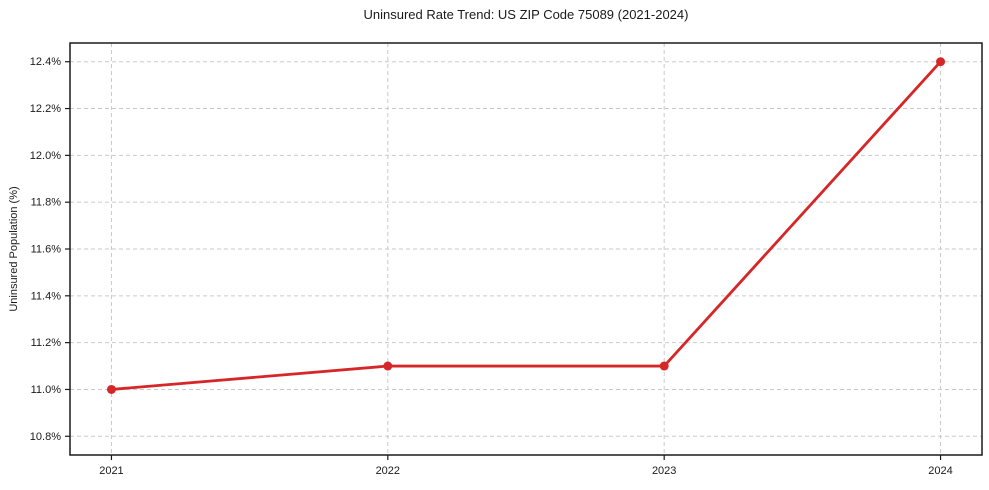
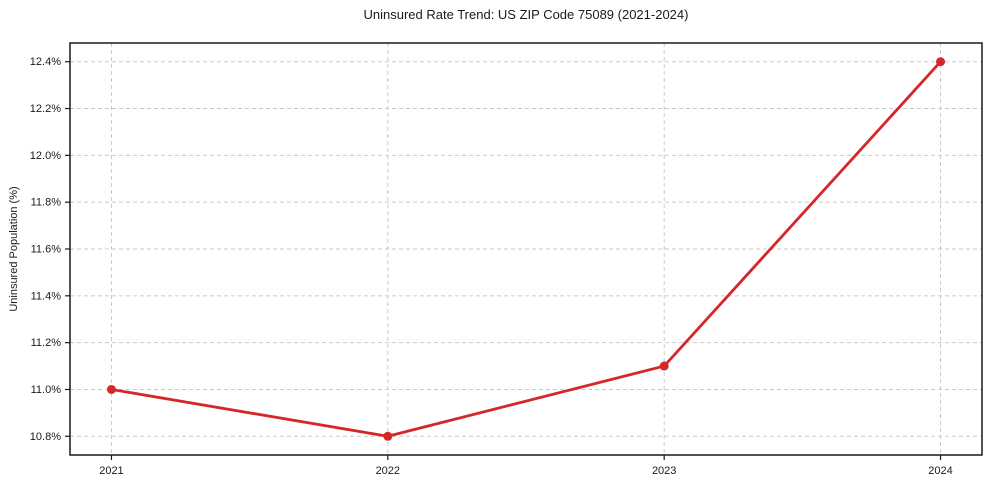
2022: 11.1% -> 10.8%
